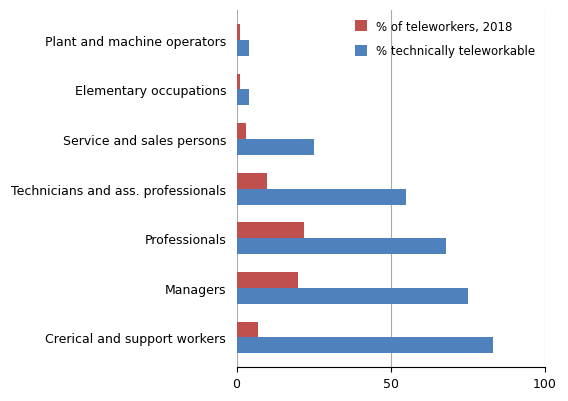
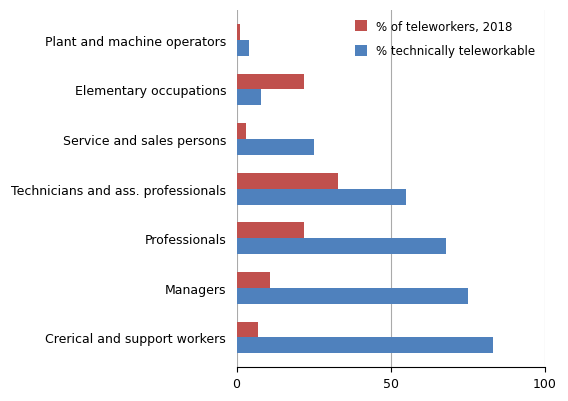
% of teleworkers, 2018/Elementary occupations: 1 -> 22
% technically teleworkable/Elementary occupations: 4 -> 8
% of teleworkers, 2018/Technicians and ass. professionals: 10 -> 33
% of teleworkers, 2018/Managers: 20 -> 11
